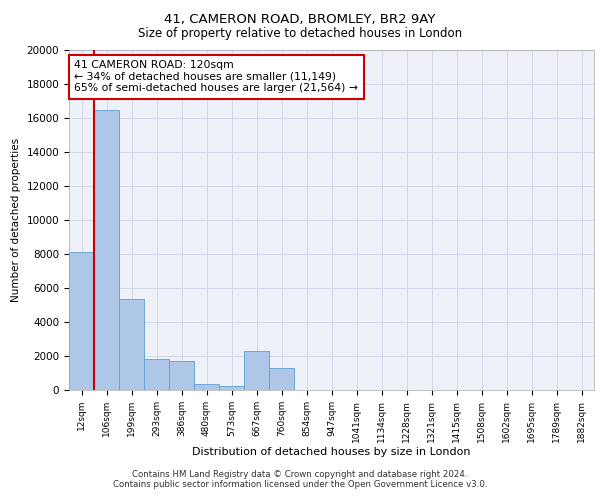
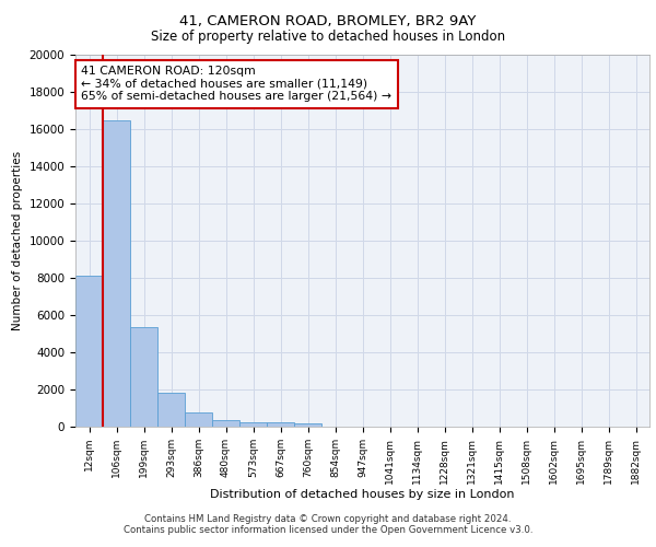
386sqm: 1700 -> 800
667sqm: 2300 -> 200
760sqm: 1300 -> 200
